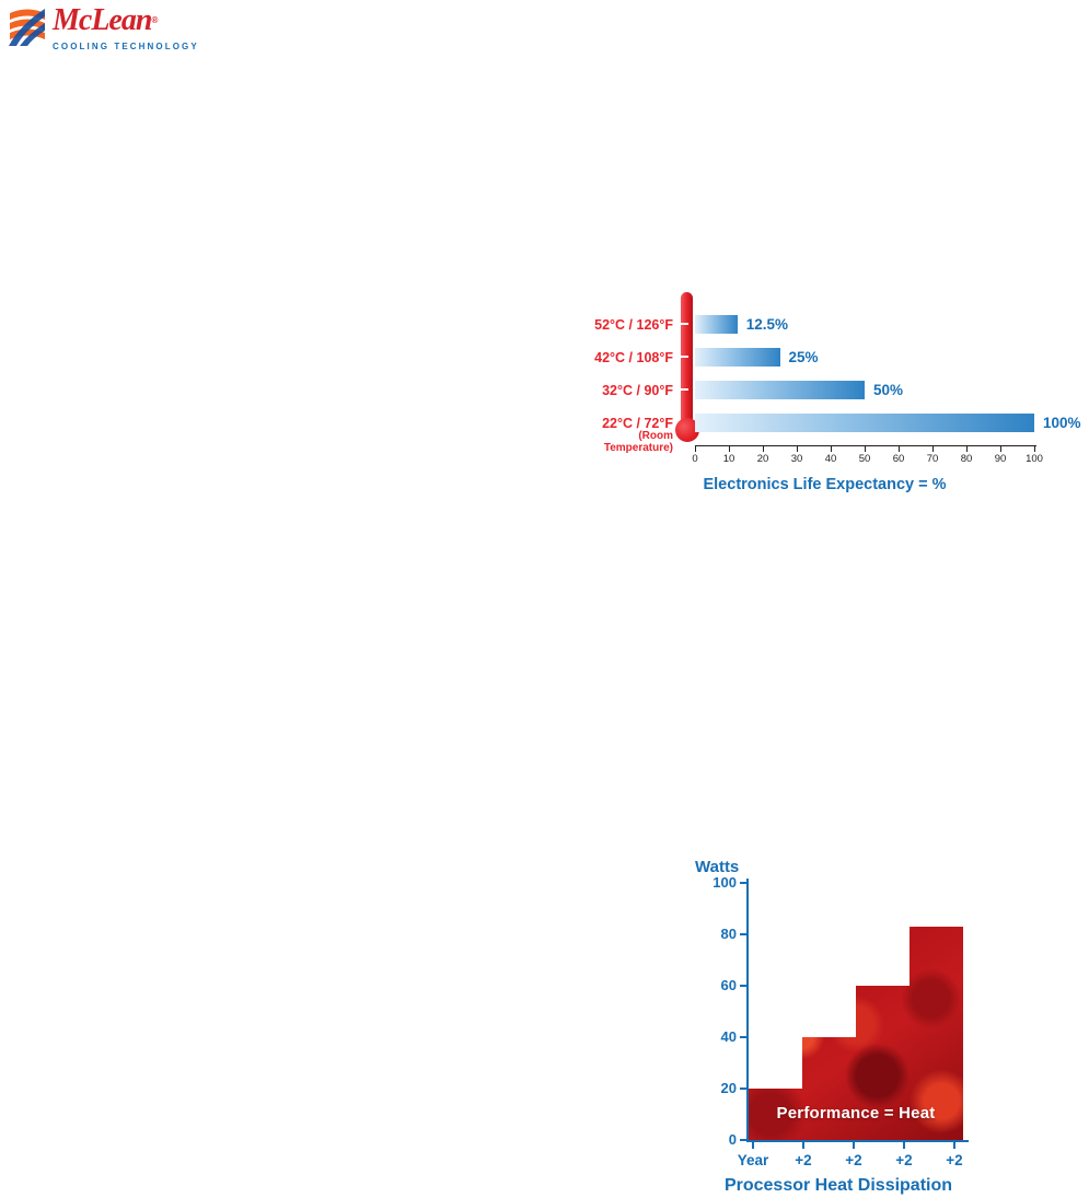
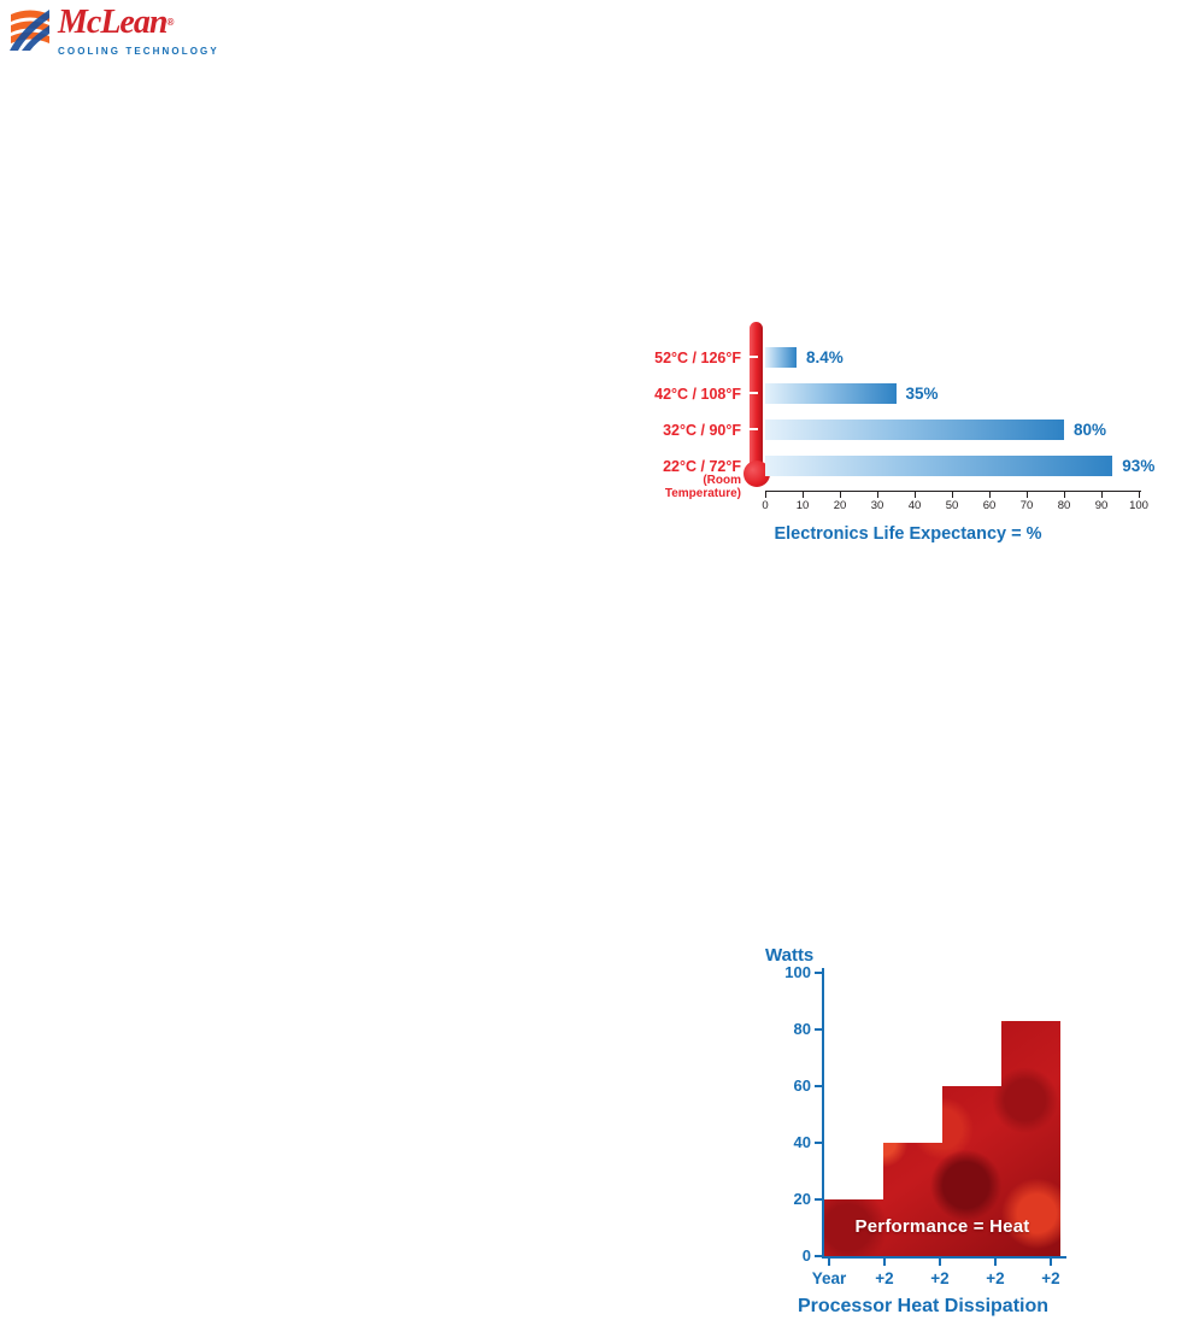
Electronics Life Expectancy = %/52°C / 126°F: 12.5% -> 8.4%
Electronics Life Expectancy = %/42°C / 108°F: 25% -> 35%
Electronics Life Expectancy = %/32°C / 90°F: 50% -> 80%
Electronics Life Expectancy = %/22°C / 72°F: 100% -> 93%
